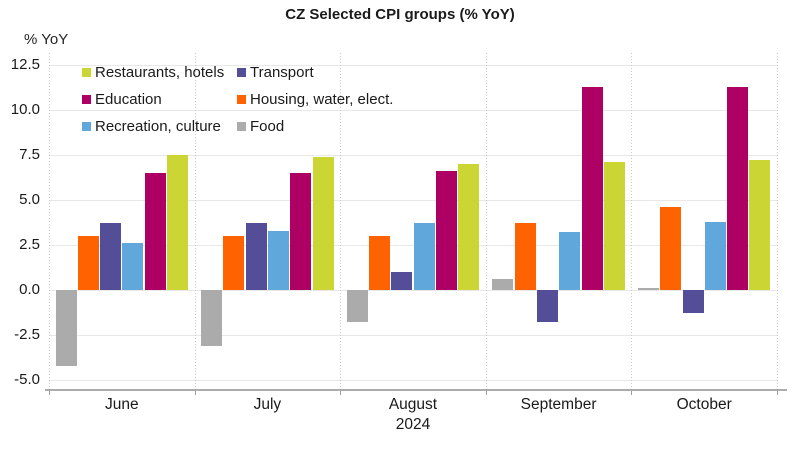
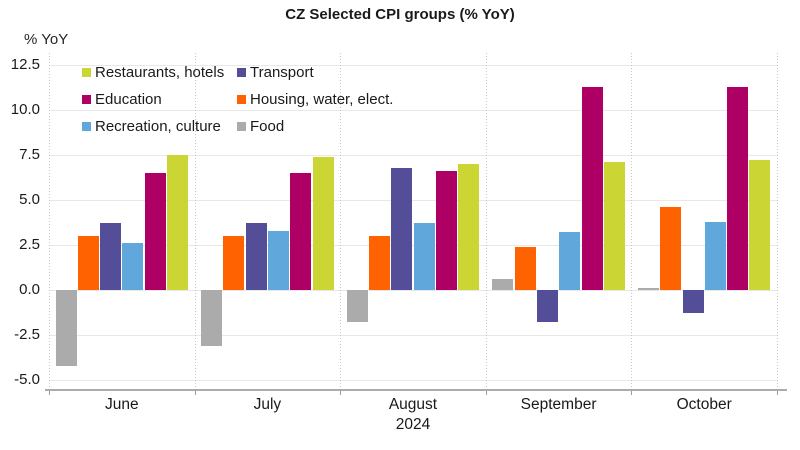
Transport/August: 1.0 -> 6.8
Housing, water, elect./September: 3.7 -> 2.4
